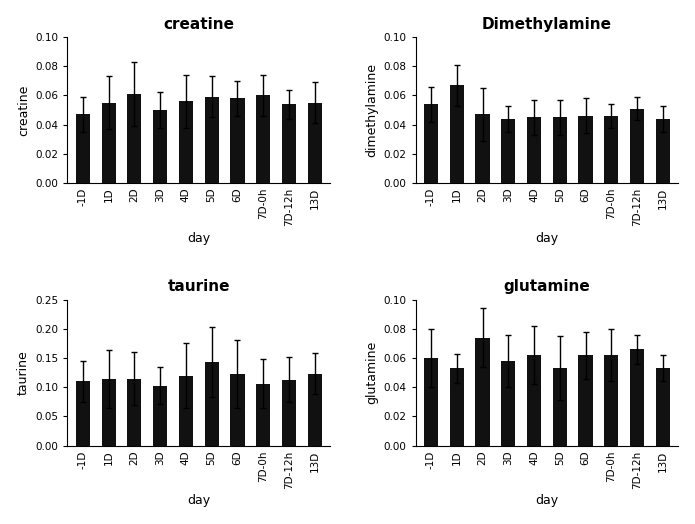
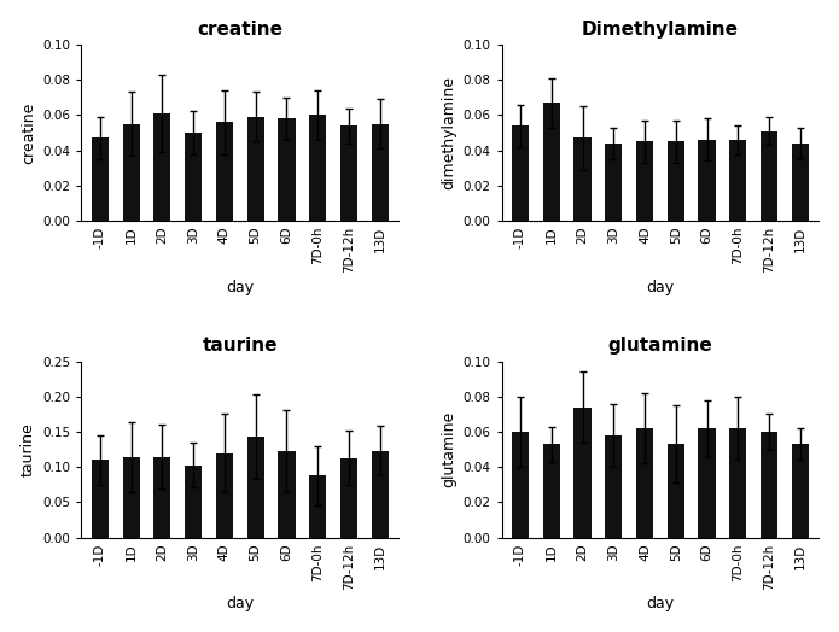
taurine/7D-0h: 0.106 -> 0.088
glutamine/7D-12h: 0.066 -> 0.060
